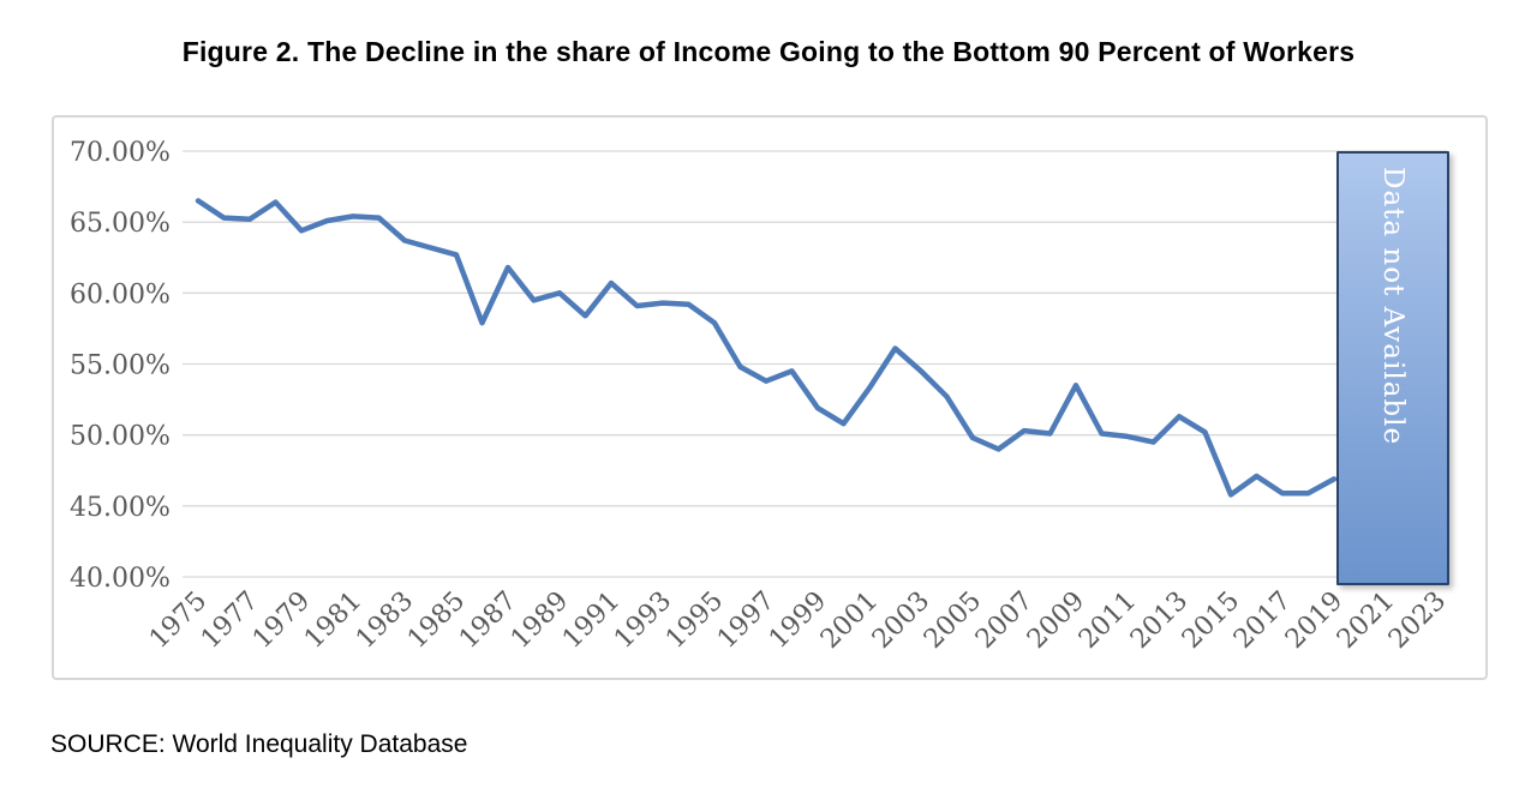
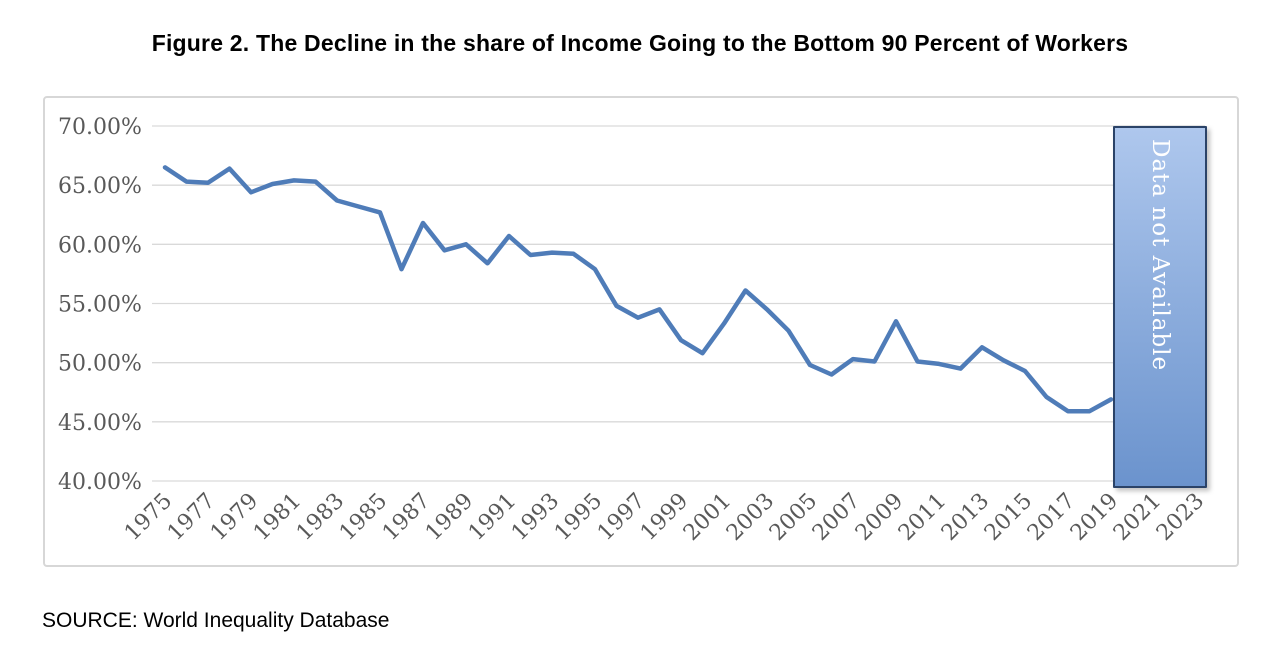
2015: 45.8% -> 49.3%
